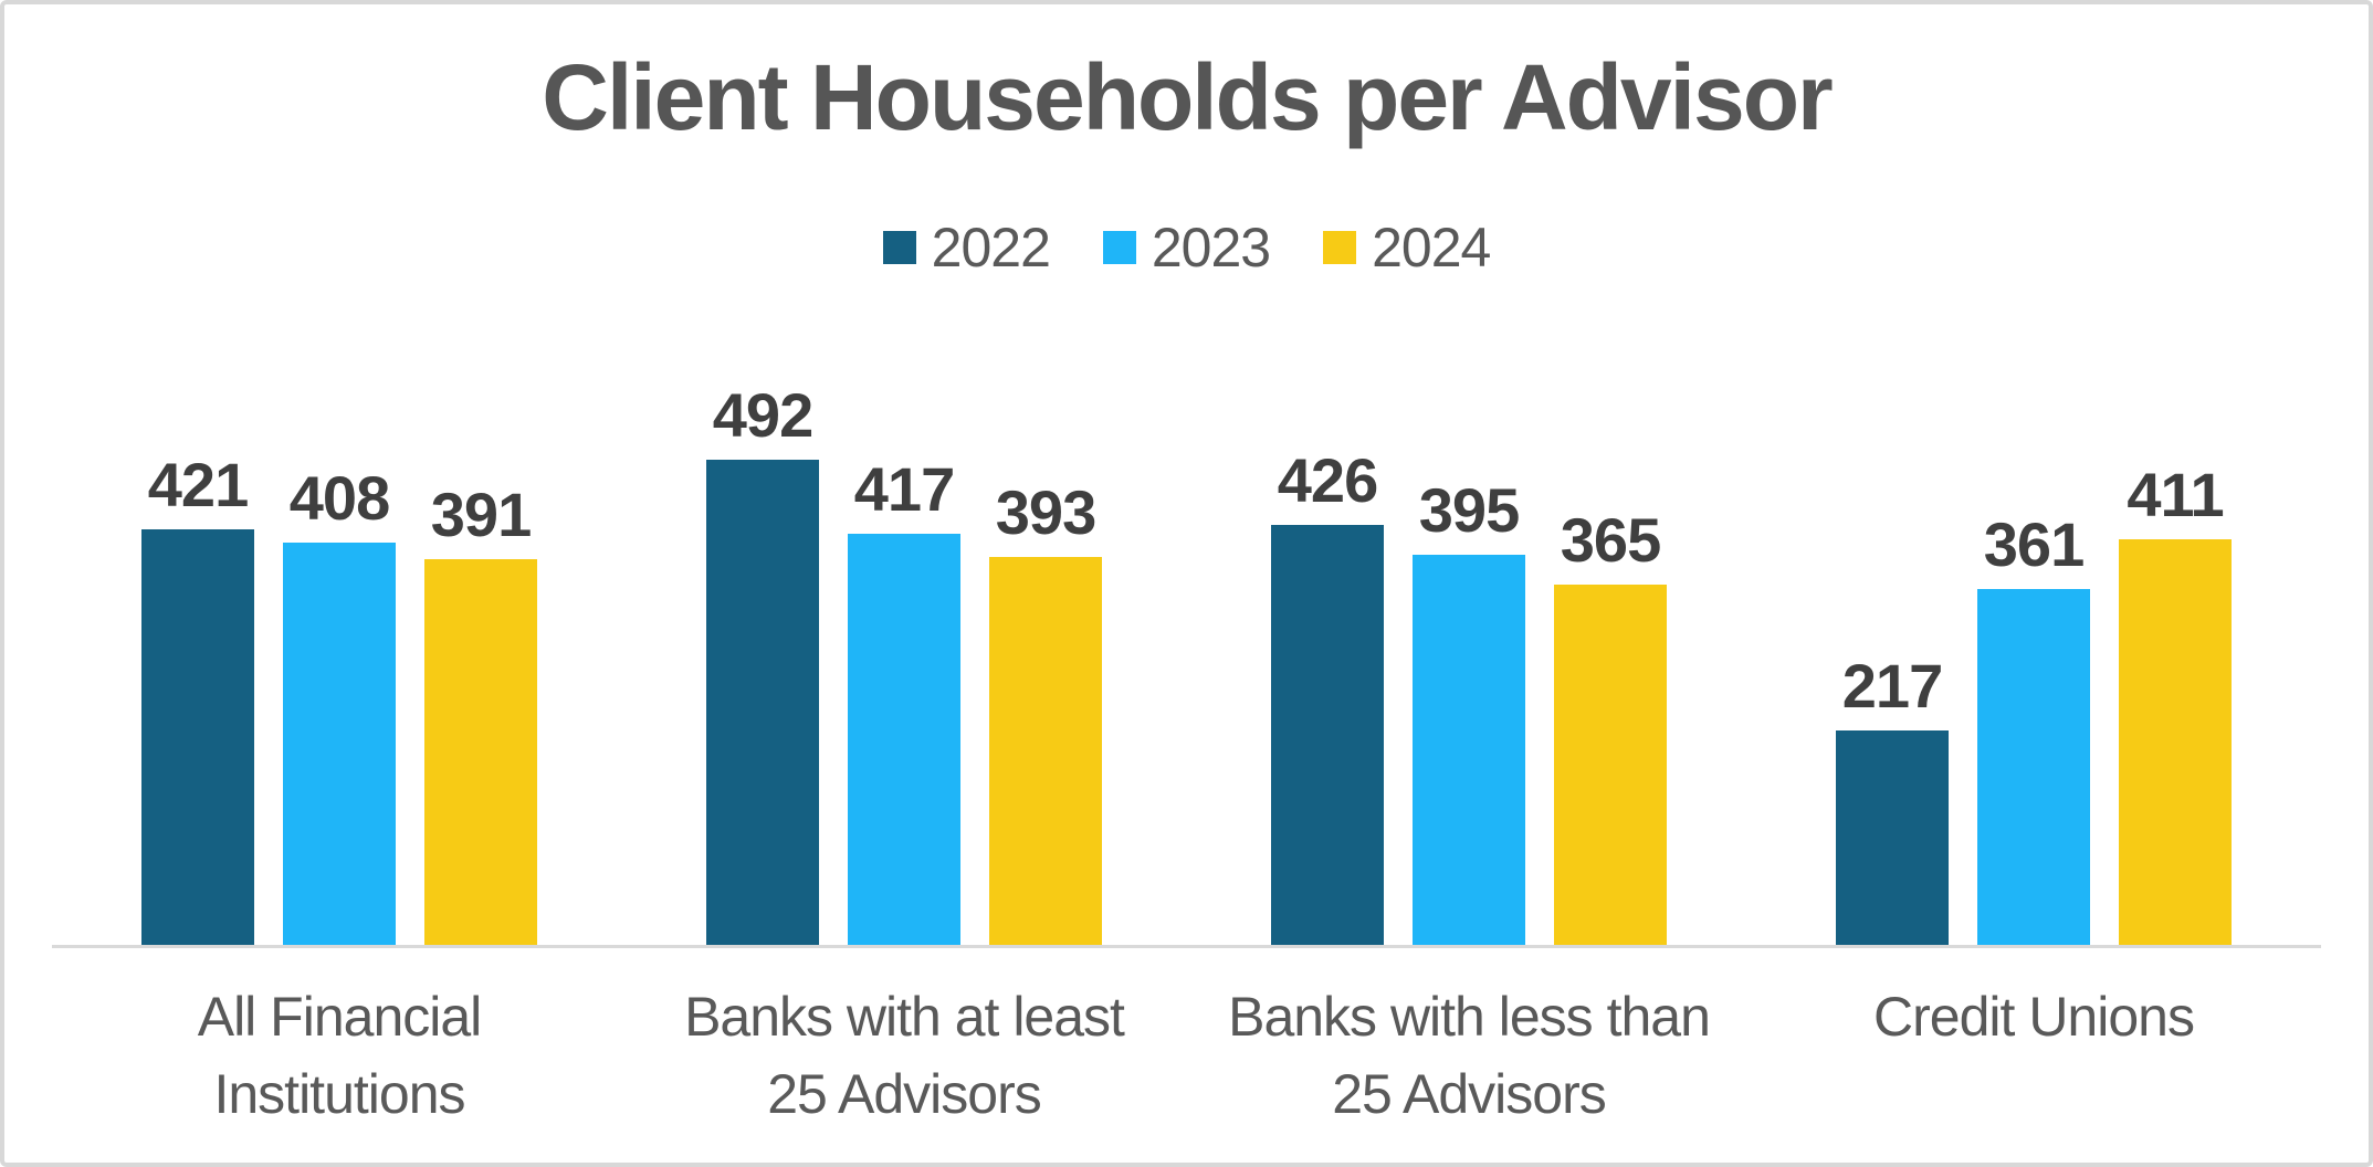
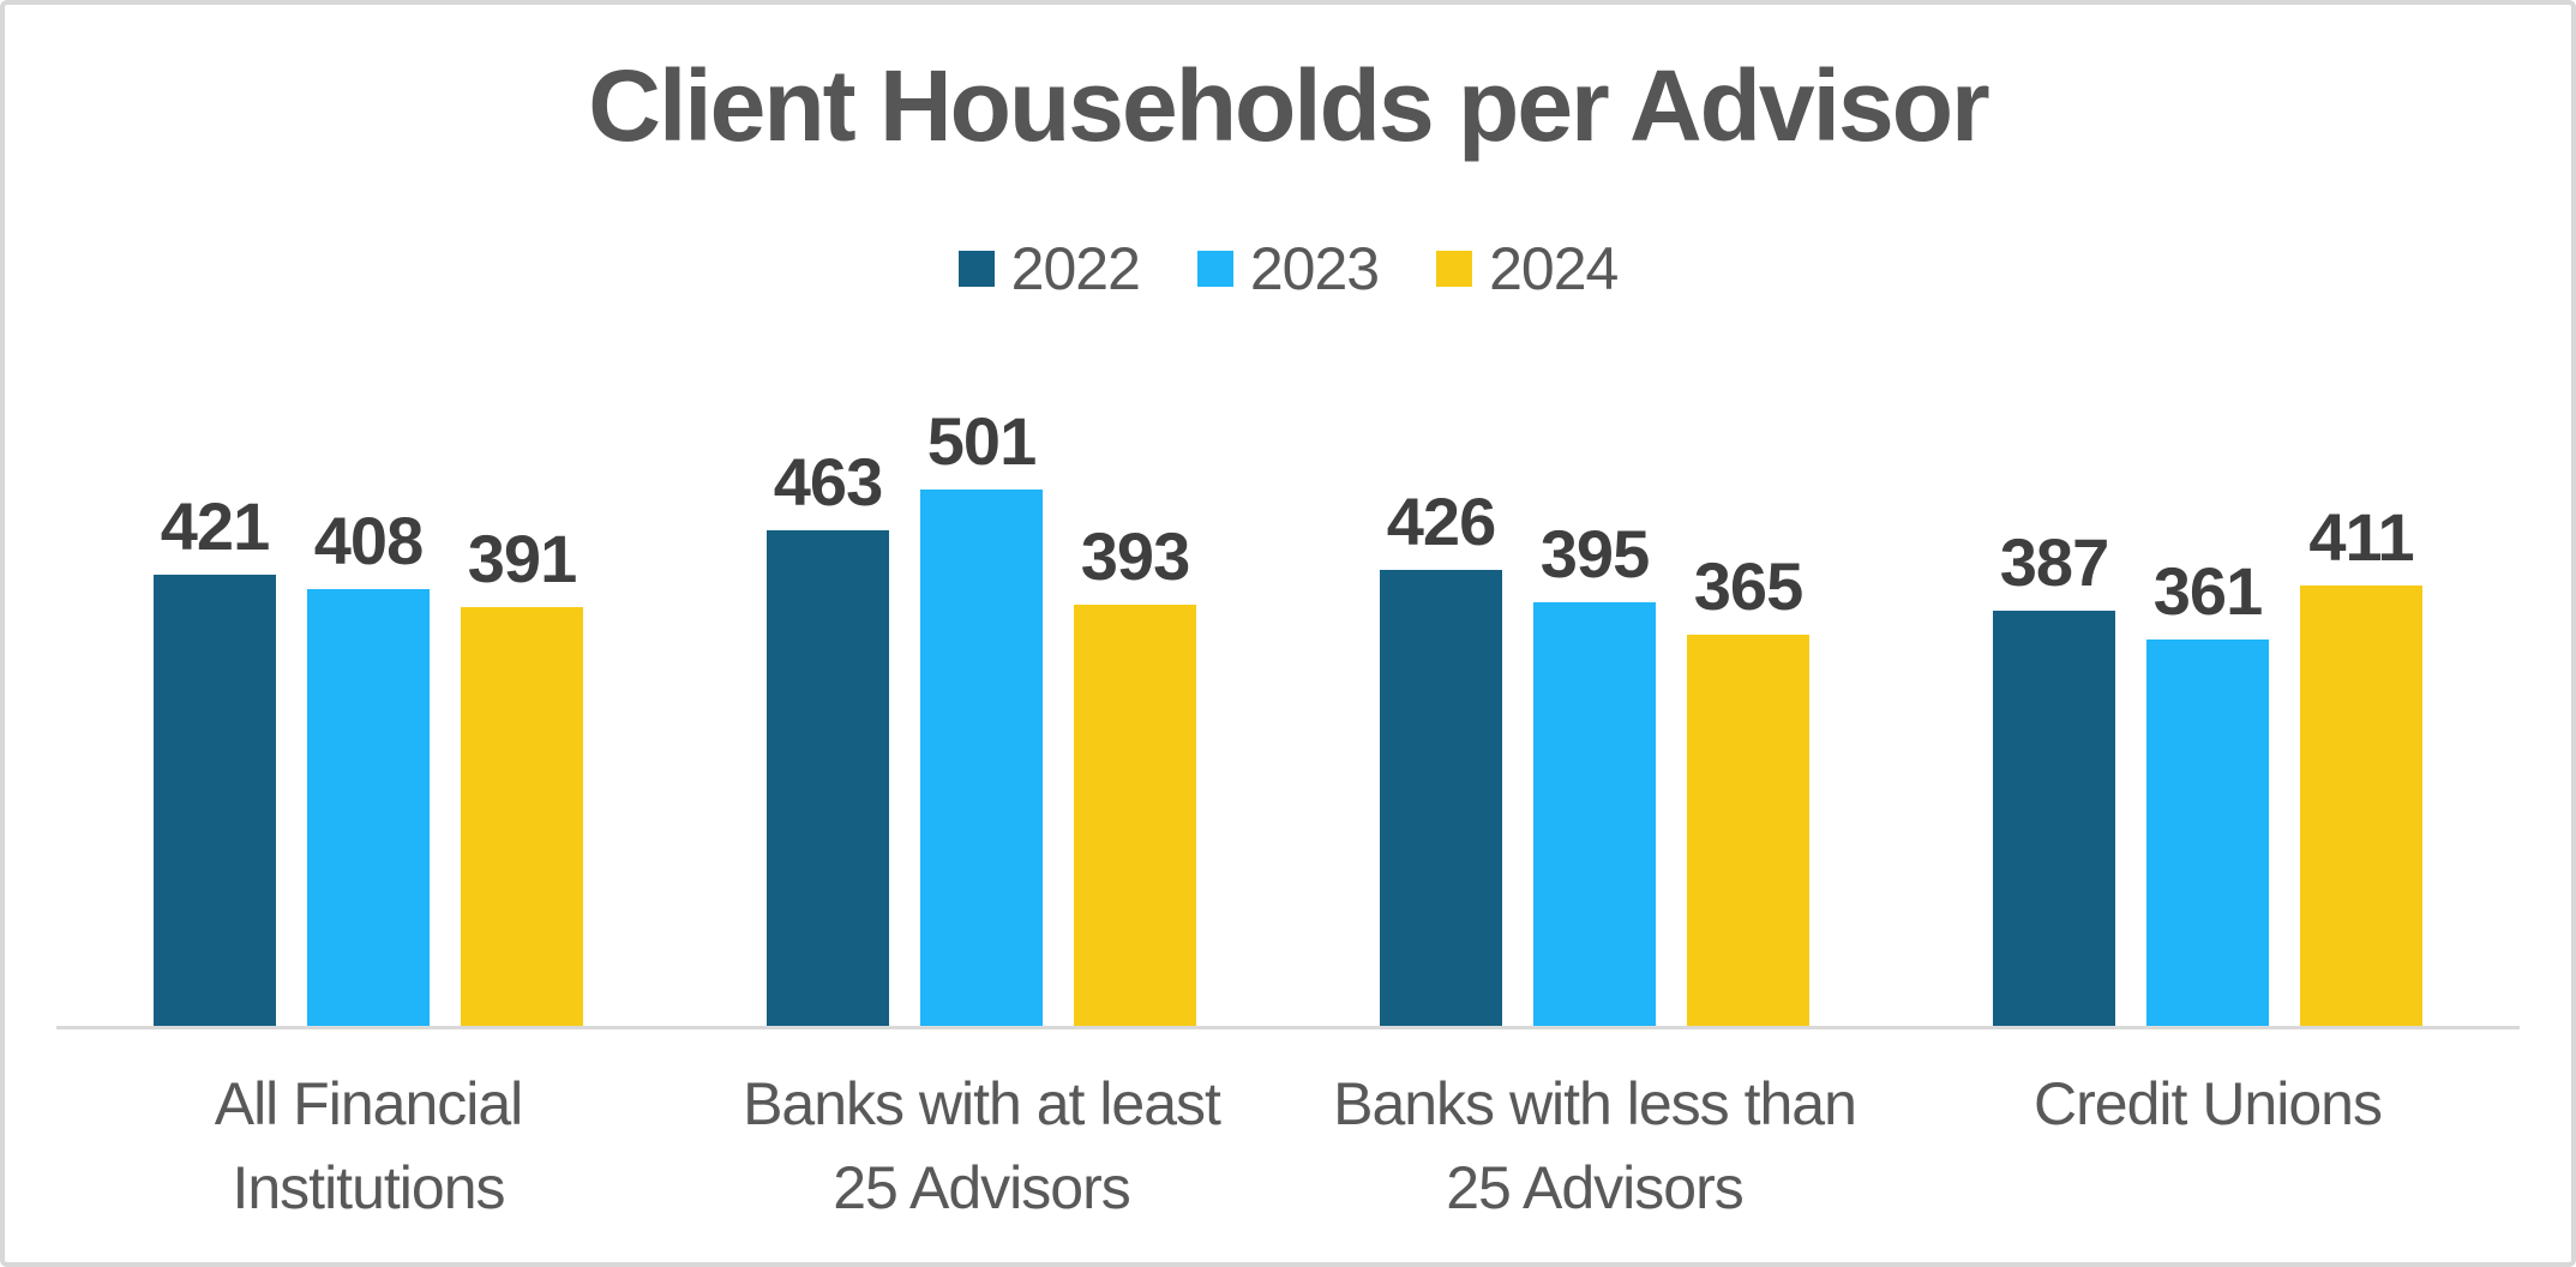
2022/Banks with at least 25 Advisors: 492 -> 463
2023/Banks with at least 25 Advisors: 417 -> 501
2022/Credit Unions: 217 -> 387
